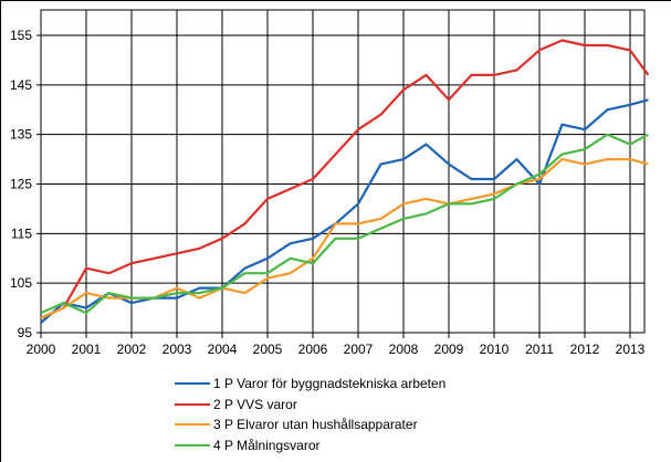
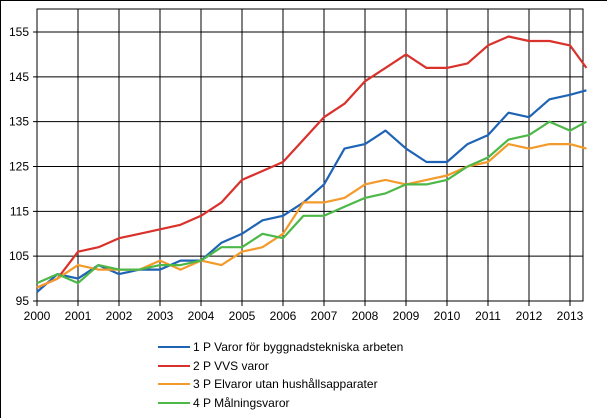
2 P VVS varor/2001: 108 -> 106
2 P VVS varor/2009: 142 -> 150
1 P Varor för byggnadstekniska arbeten/2011: 125 -> 132
